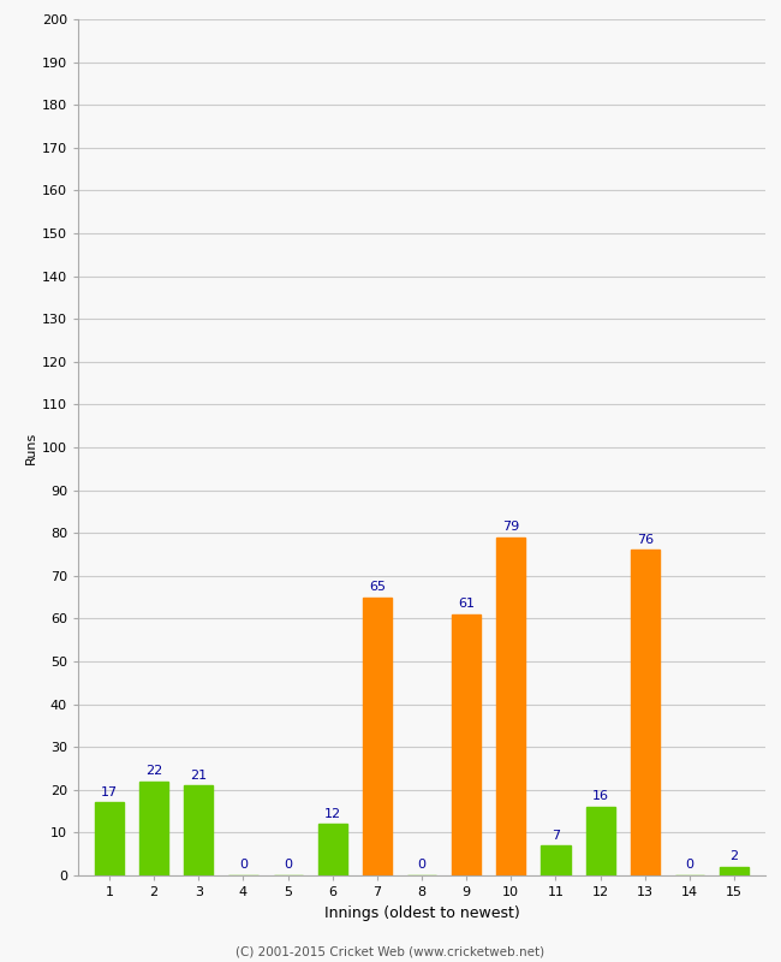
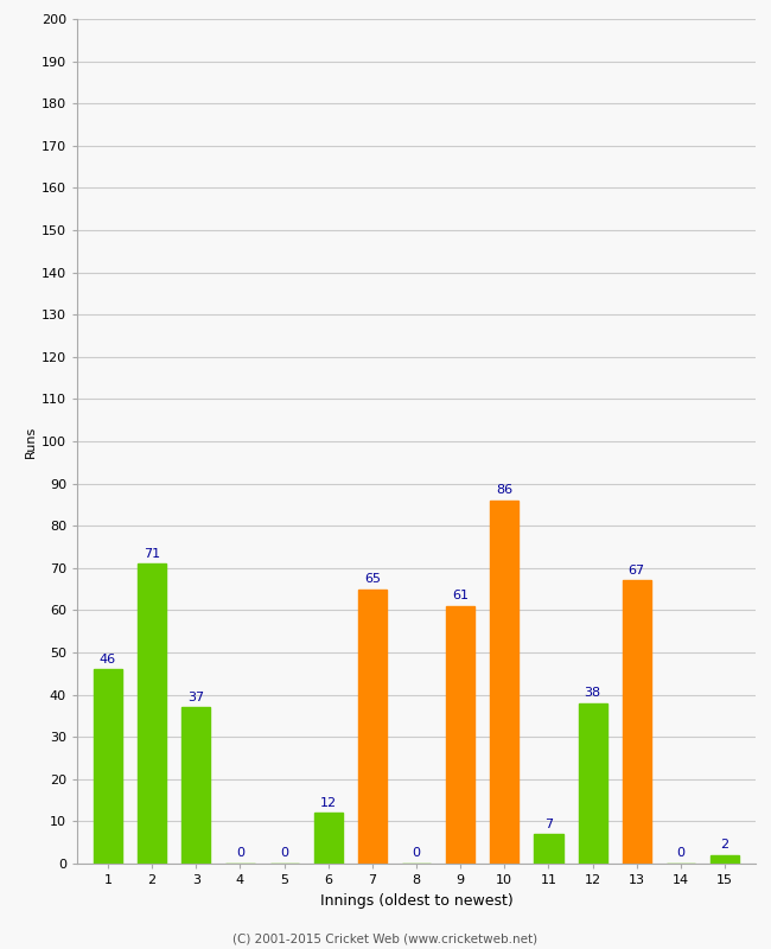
1: 17 -> 46
2: 22 -> 71
3: 21 -> 37
10: 79 -> 86
12: 16 -> 38
13: 76 -> 67
